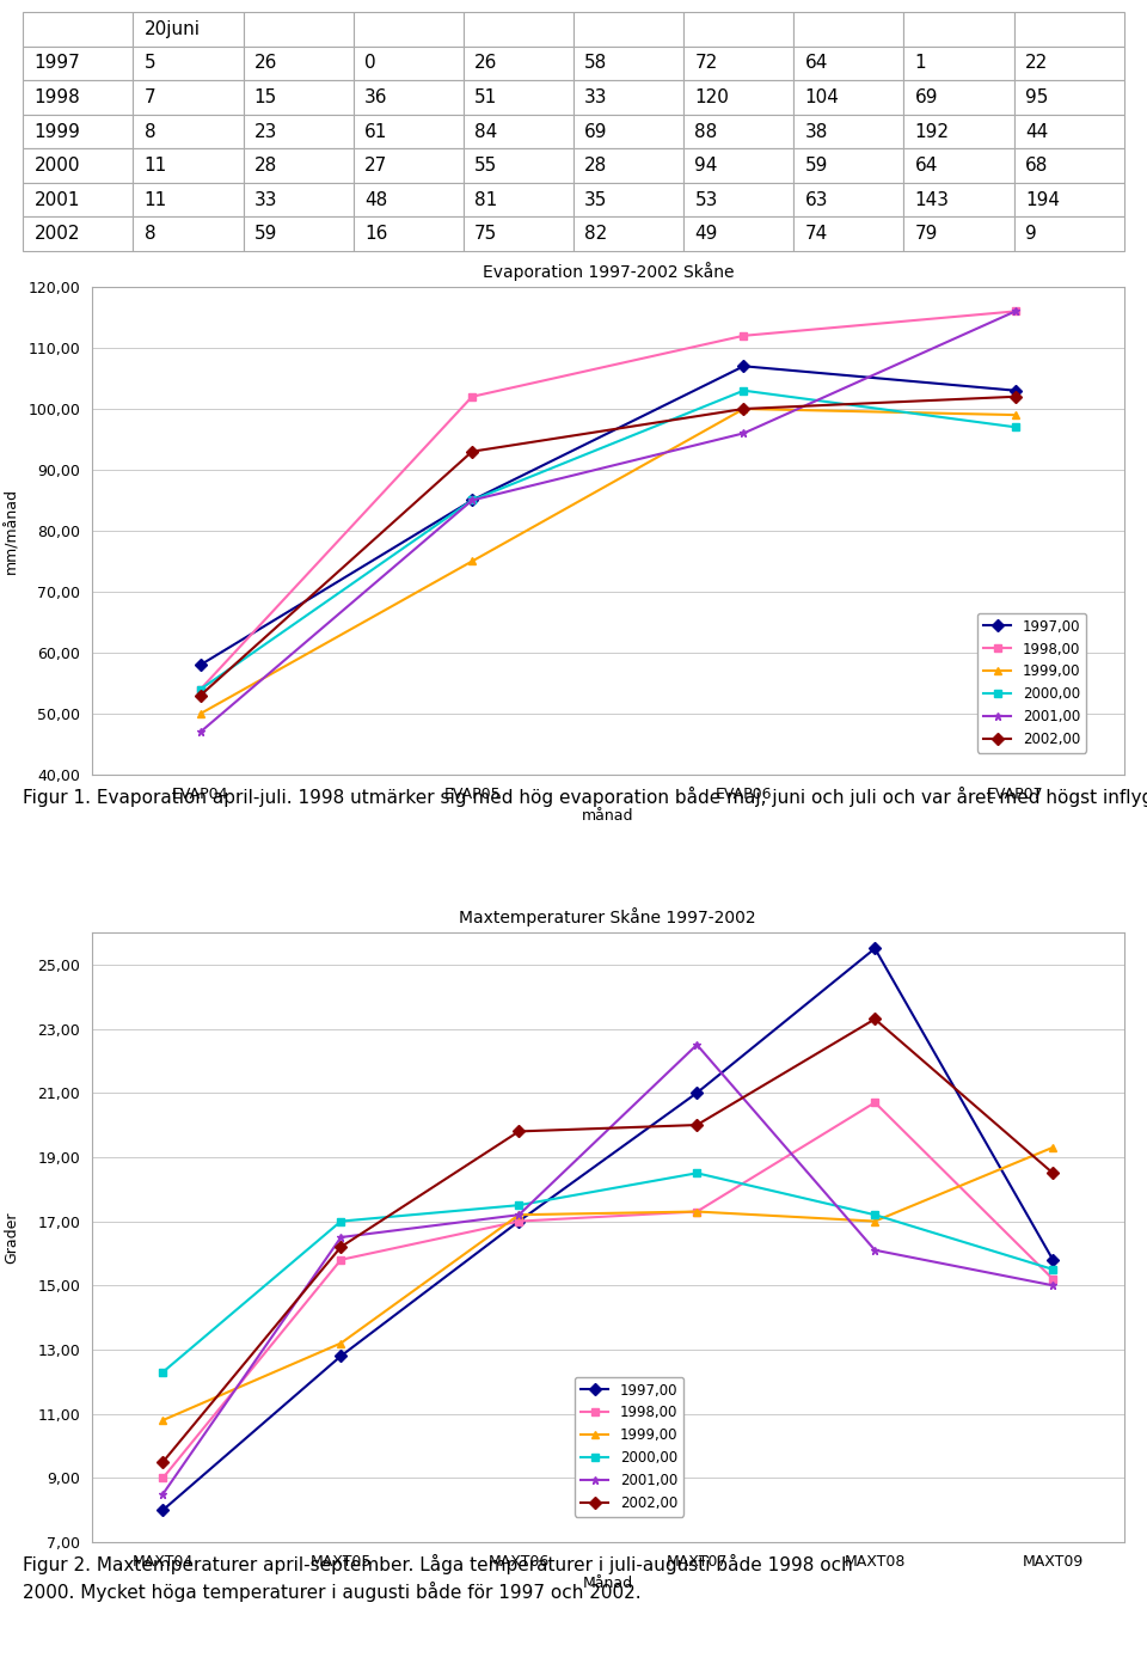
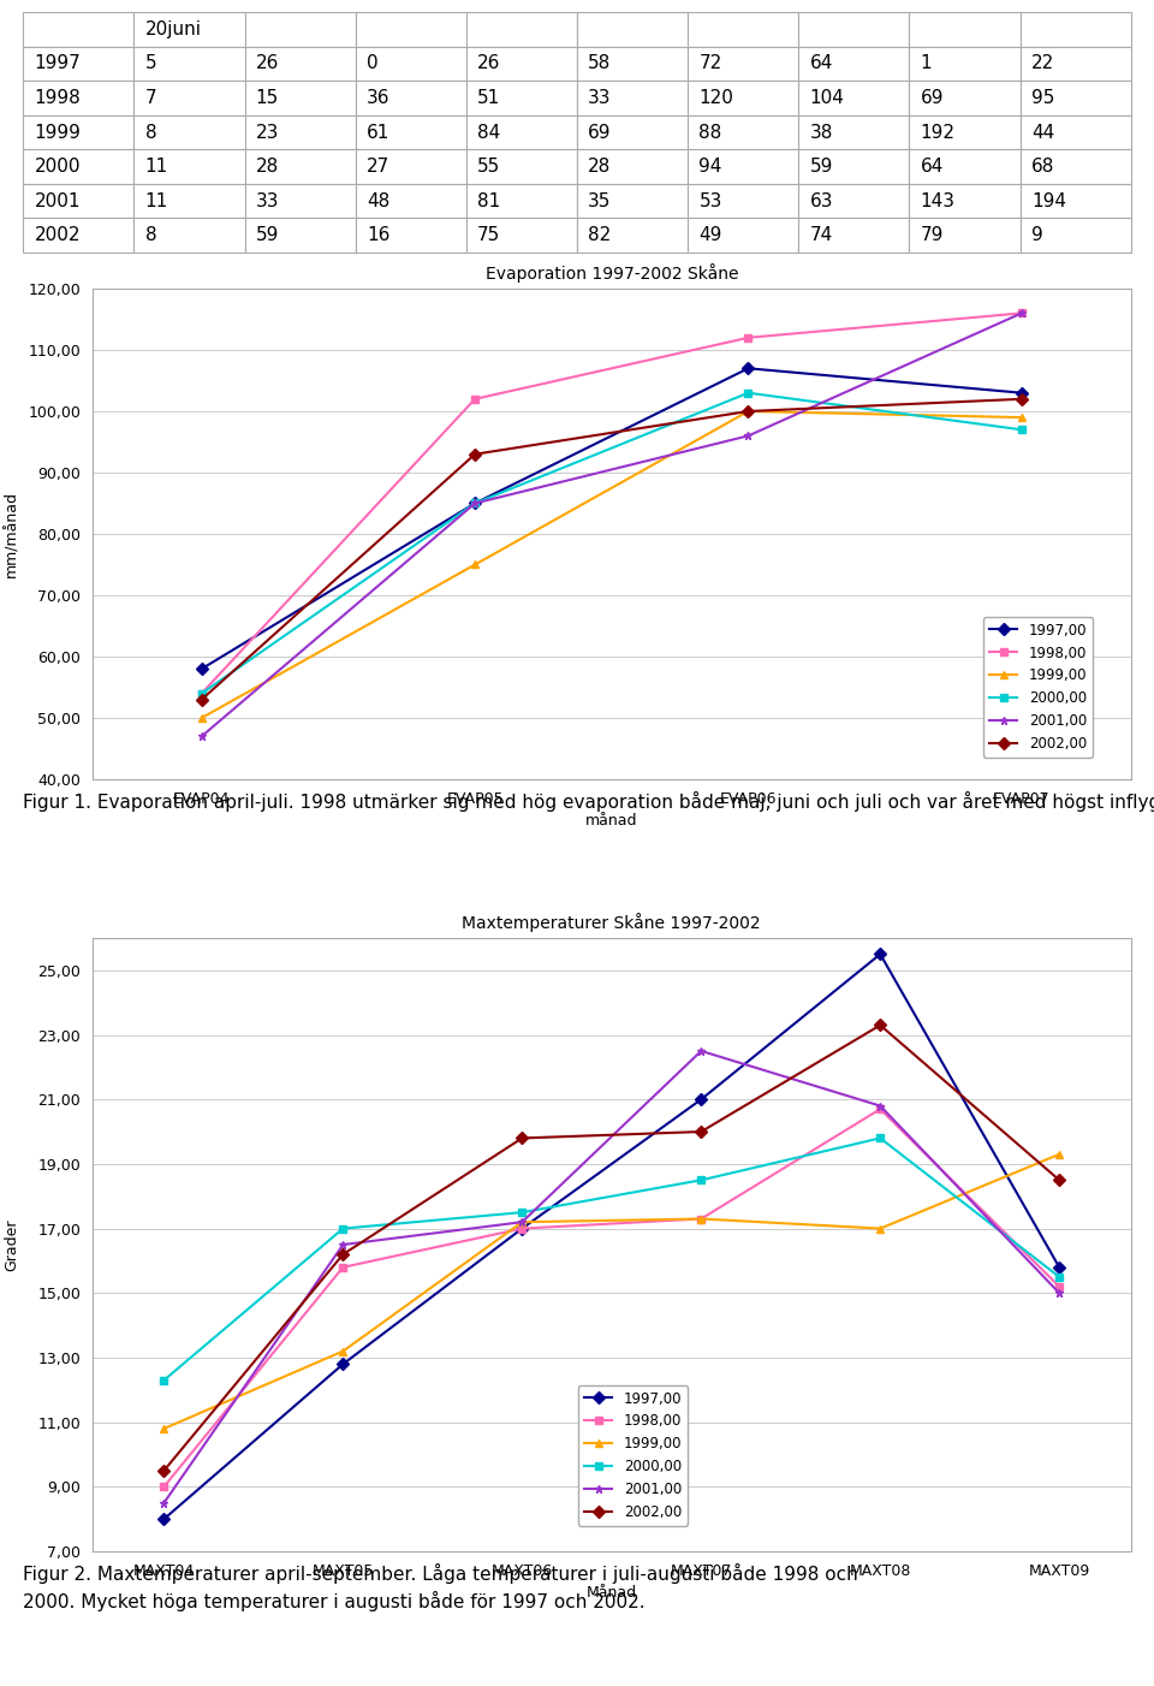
Maxtemperaturer Skåne 1997-2002/2000,00/MAXT08: 17,2 -> 19,8
Maxtemperaturer Skåne 1997-2002/2001,00/MAXT08: 16,1 -> 20,8
